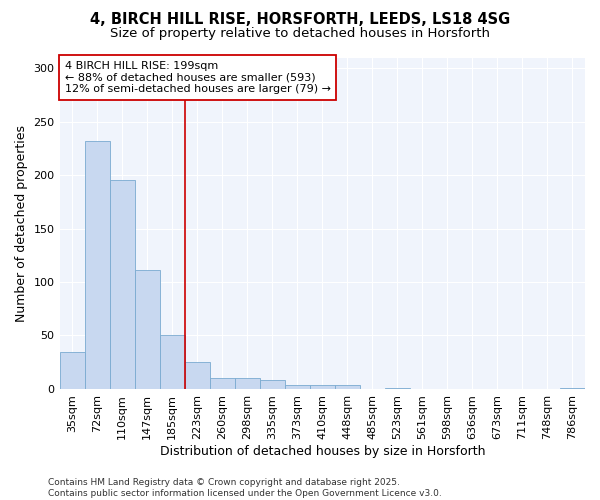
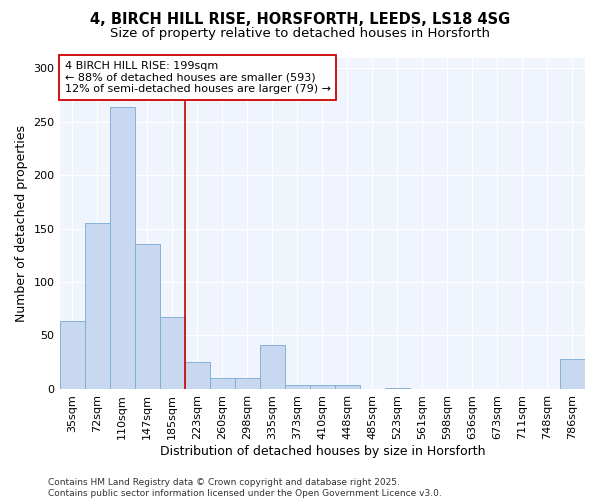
35sqm: 35 -> 64
72sqm: 232 -> 155
110sqm: 195 -> 264
147sqm: 111 -> 136
185sqm: 50 -> 67
335sqm: 8 -> 41
786sqm: 1 -> 28
